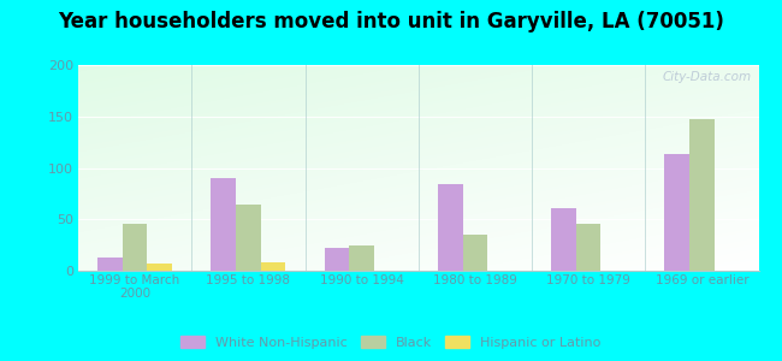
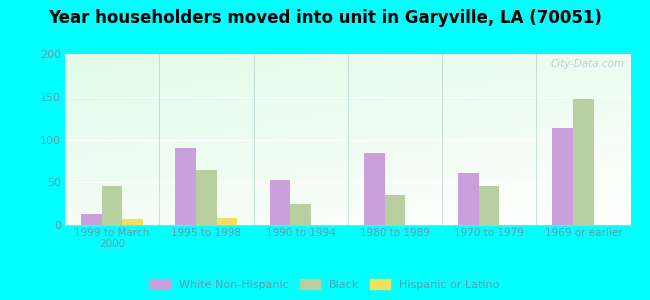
White Non-Hispanic/1990 to 1994: 22 -> 53
